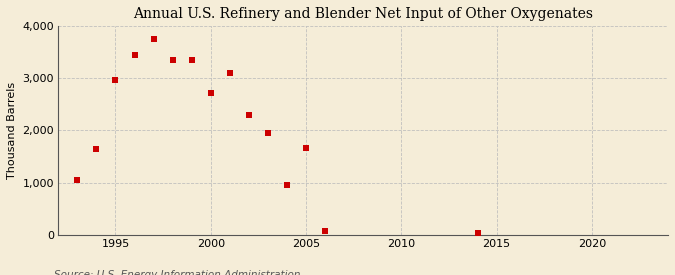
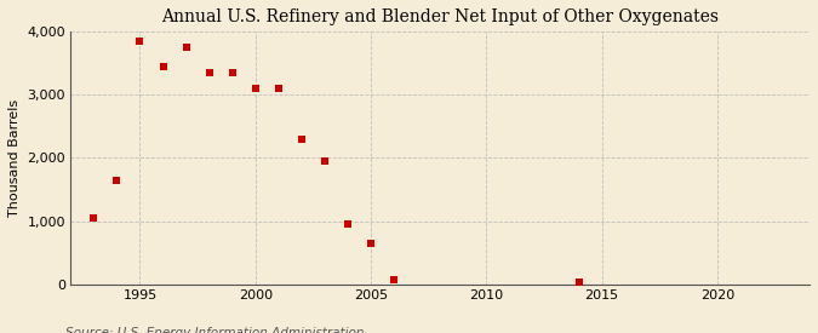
1995: 2,960 -> 3,850
2000: 2,720 -> 3,100
2005: 1,660 -> 650
